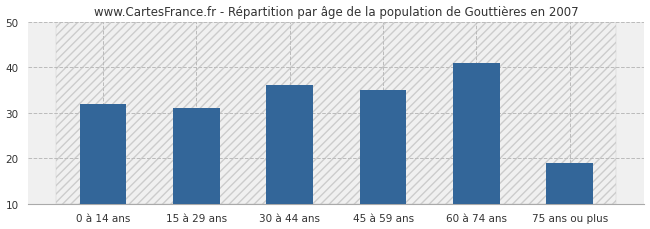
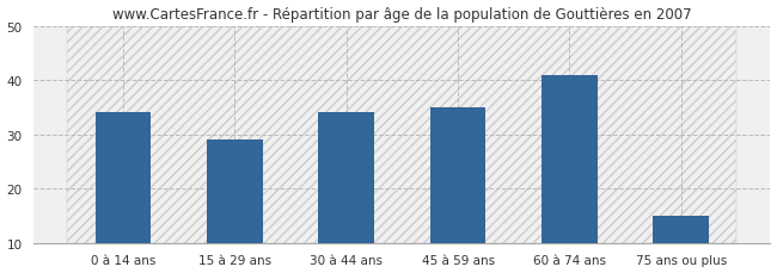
0 à 14 ans: 32 -> 34
15 à 29 ans: 31 -> 29
30 à 44 ans: 36 -> 34
75 ans ou plus: 19 -> 15
